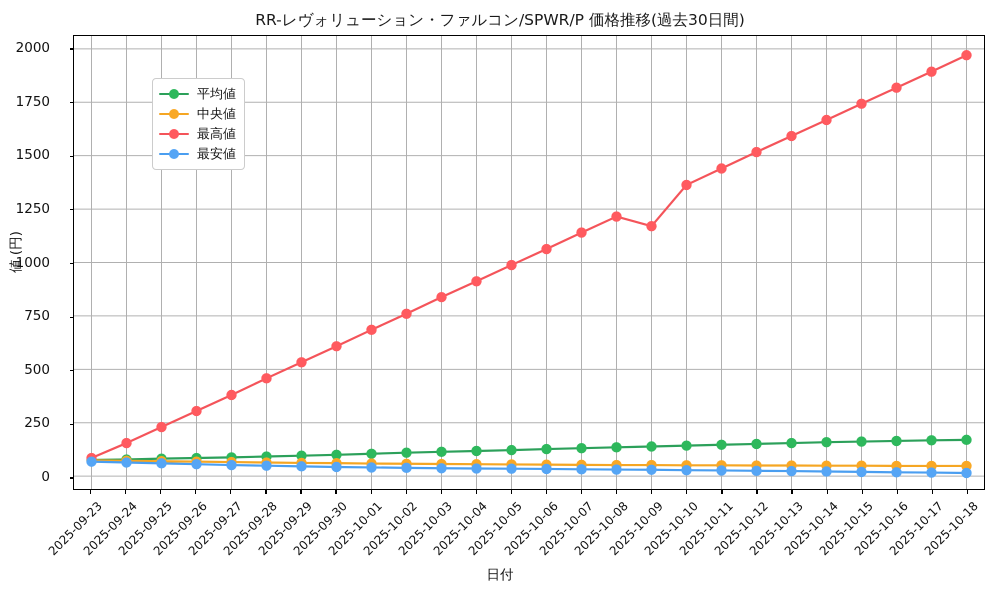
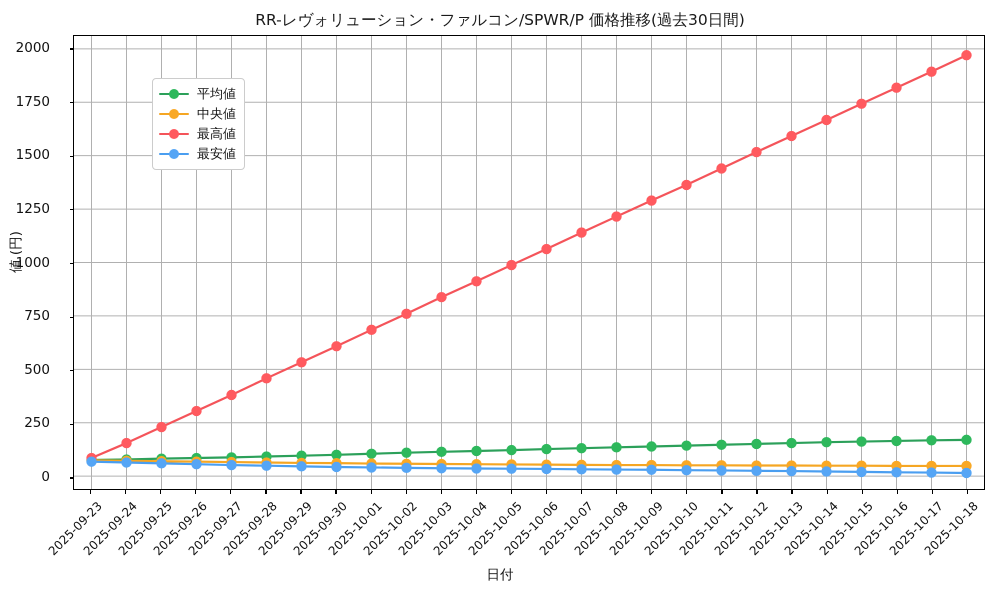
最高値/2025-10-09: 1170 -> 1290
